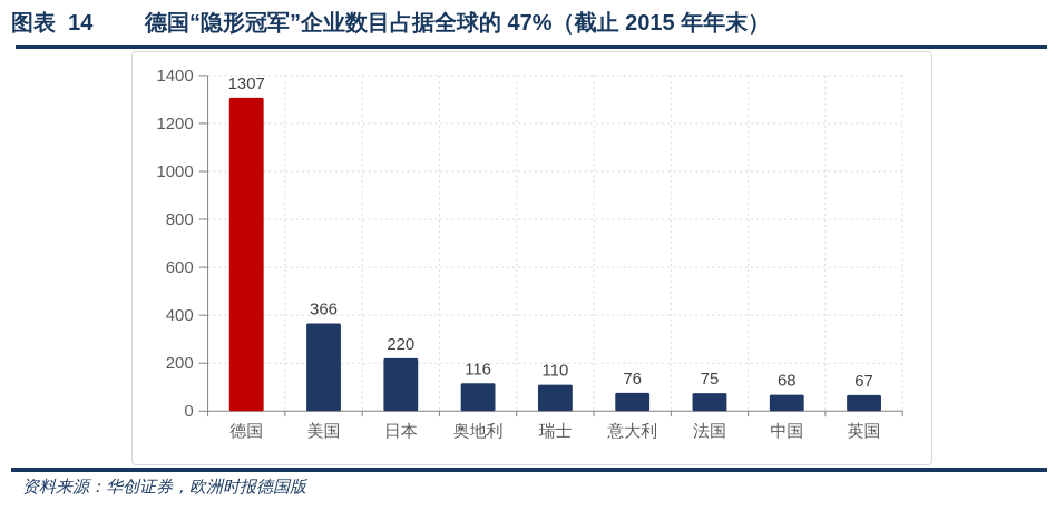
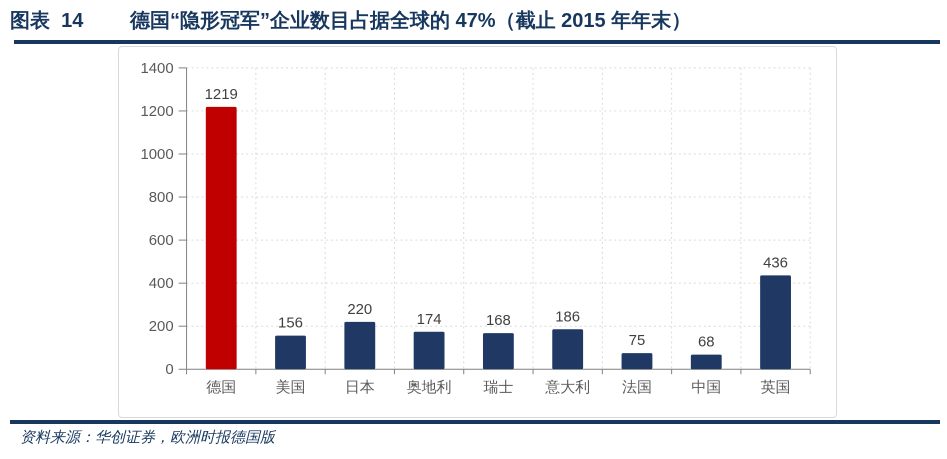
德国: 1307 -> 1219
美国: 366 -> 156
奥地利: 116 -> 174
瑞士: 110 -> 168
意大利: 76 -> 186
英国: 67 -> 436
